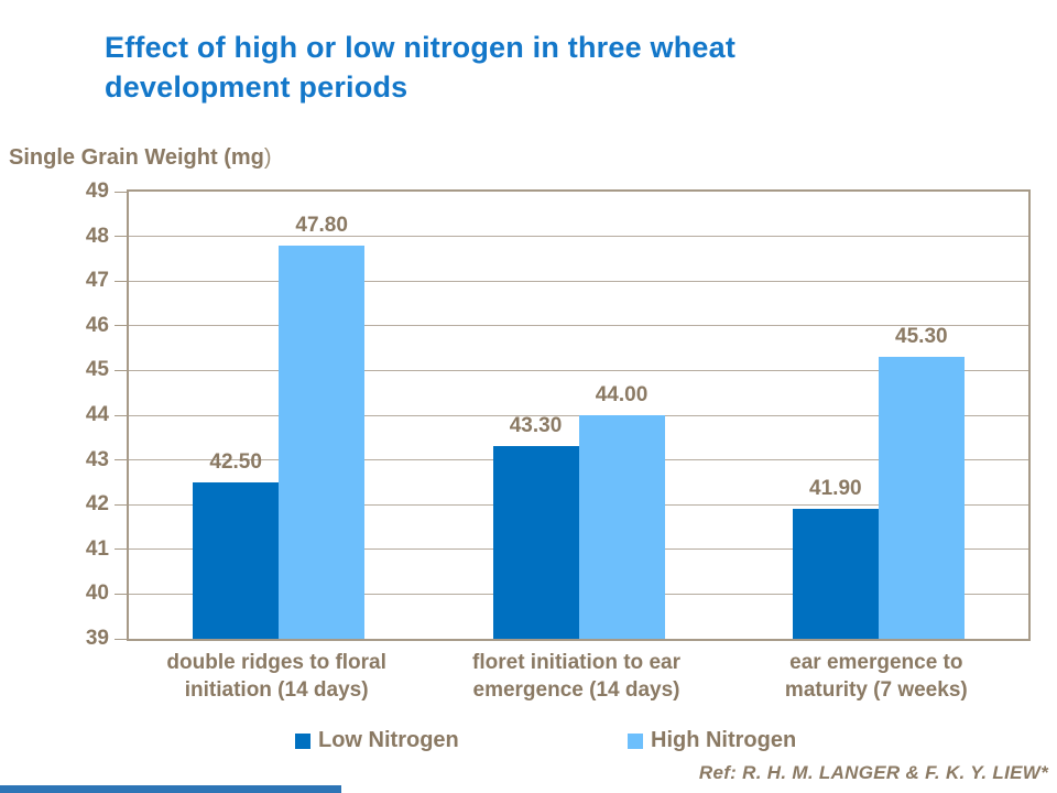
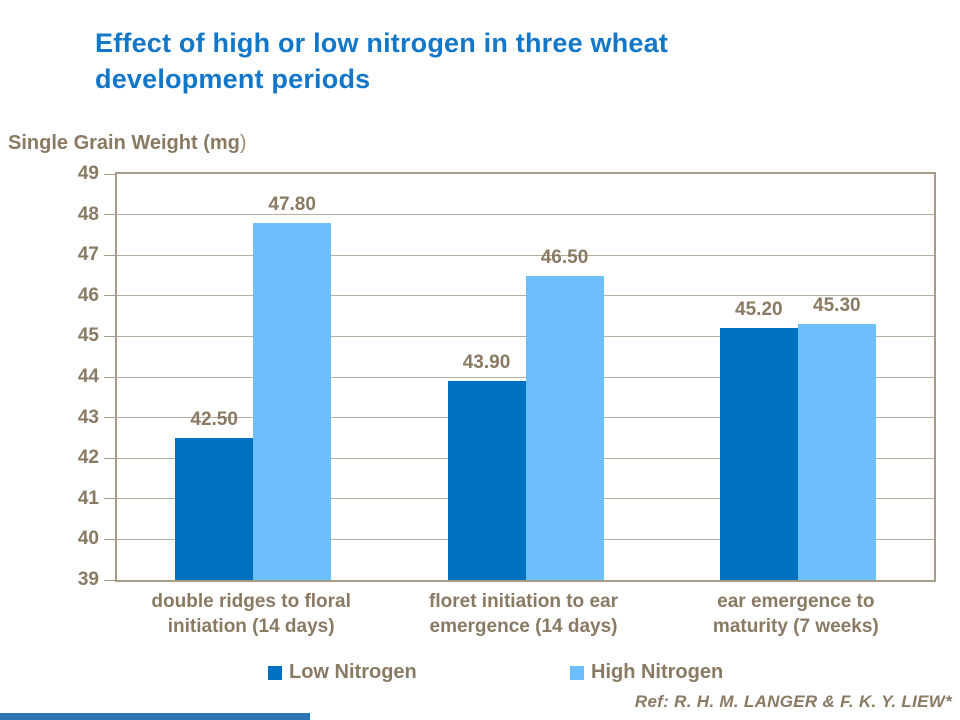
Low Nitrogen/floret initiation to ear emergence (14 days): 43.30 -> 43.90
High Nitrogen/floret initiation to ear emergence (14 days): 44.00 -> 46.50
Low Nitrogen/ear emergence to maturity (7 weeks): 41.90 -> 45.20
